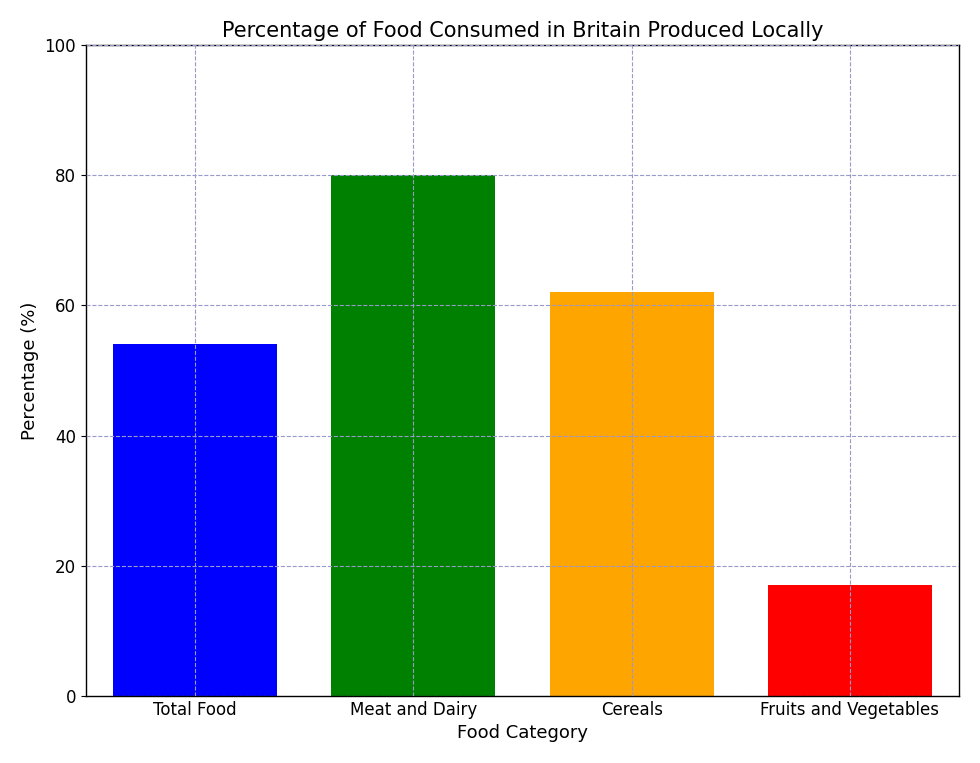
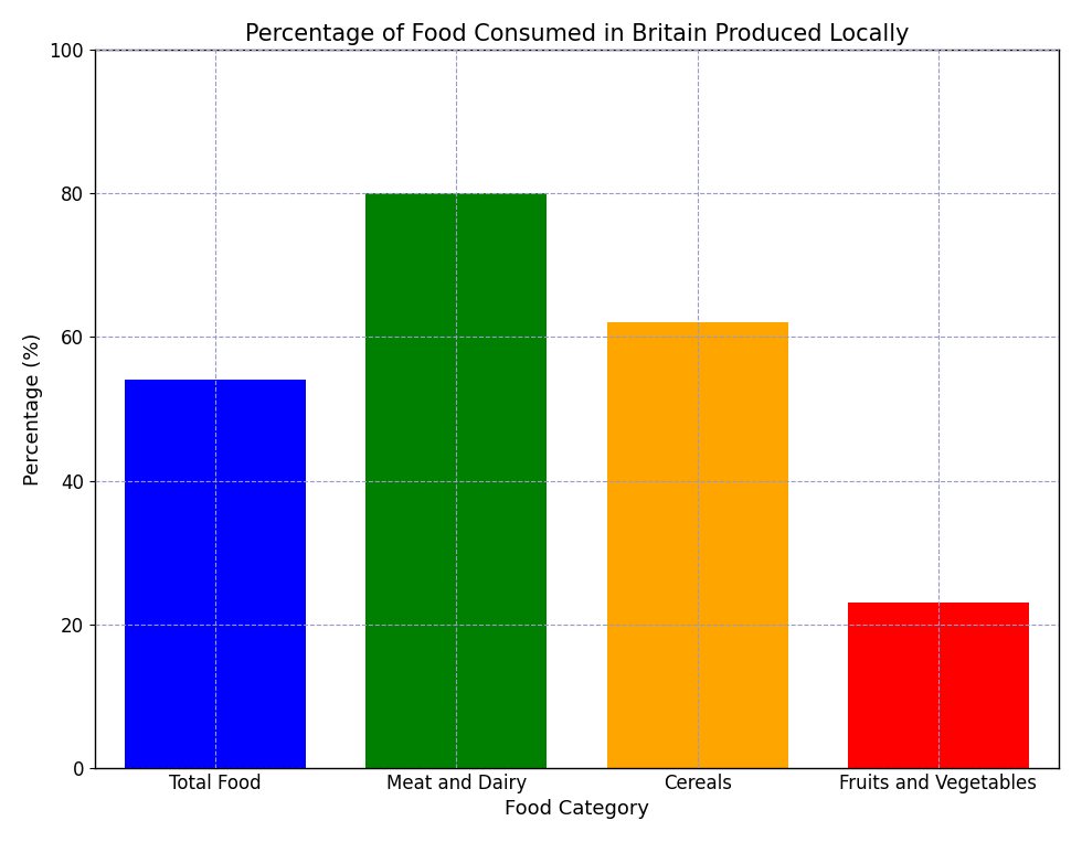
Fruits and Vegetables: 17 -> 23
